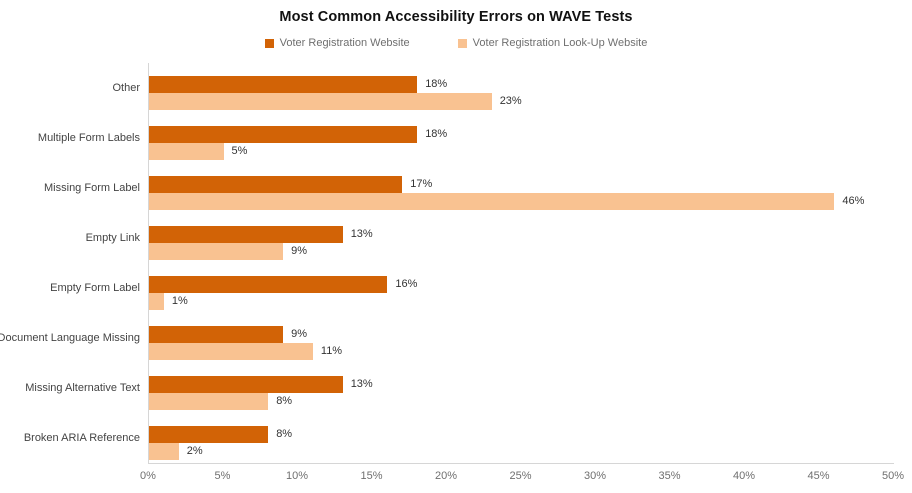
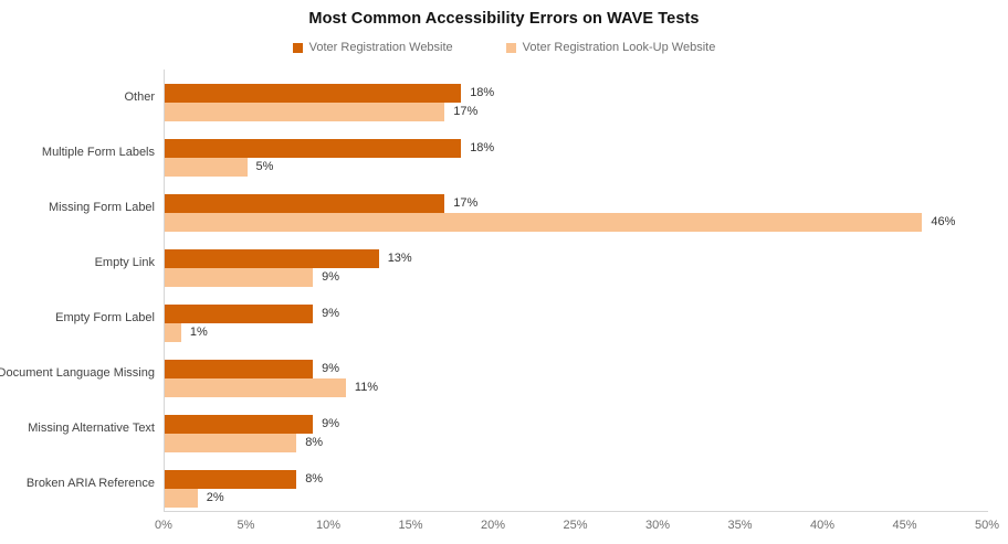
Voter Registration Look-Up Website/Other: 23% -> 17%
Voter Registration Website/Empty Form Label: 16% -> 9%
Voter Registration Website/Missing Alternative Text: 13% -> 9%
